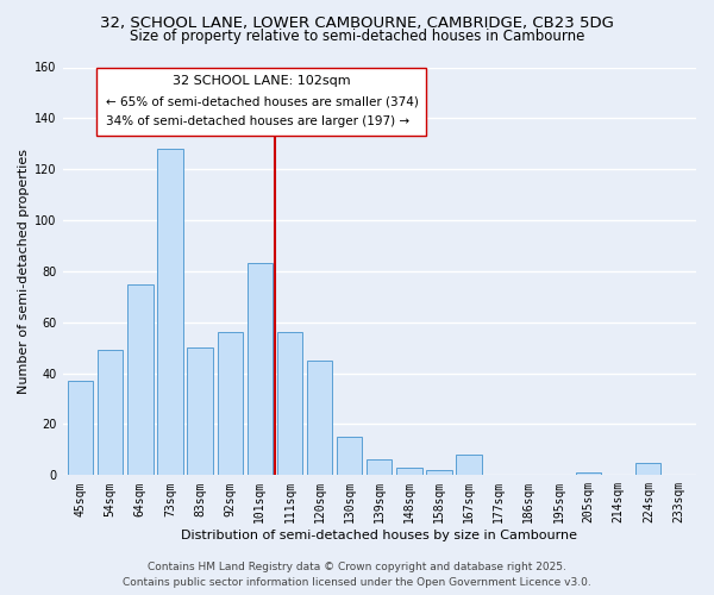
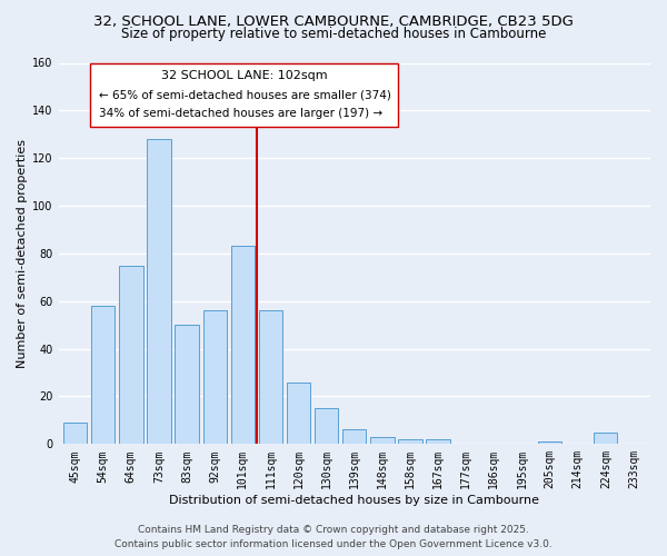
45sqm: 37 -> 9
54sqm: 49 -> 58
120sqm: 45 -> 26
167sqm: 8 -> 2
